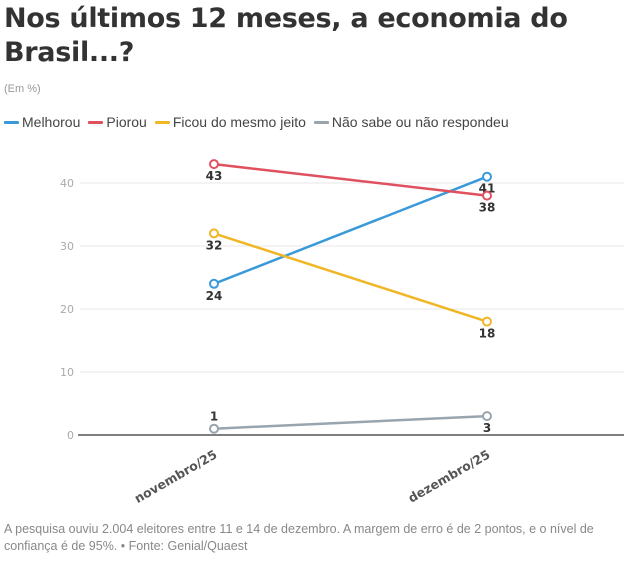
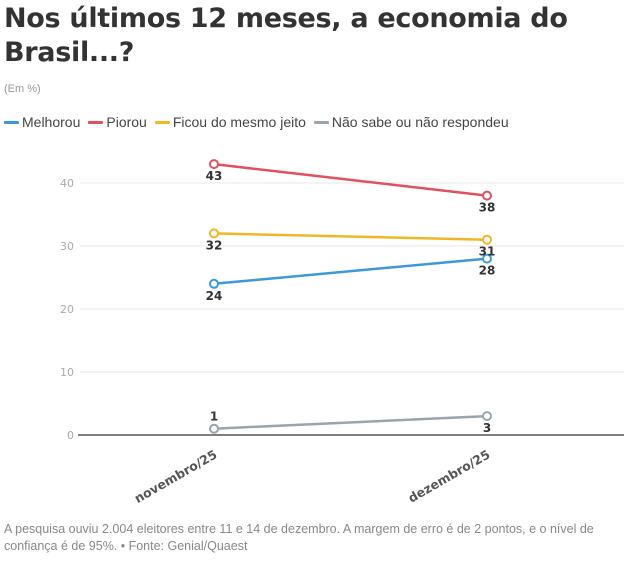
Melhorou/dezembro/25: 41 -> 28
Ficou do mesmo jeito/dezembro/25: 18 -> 31
